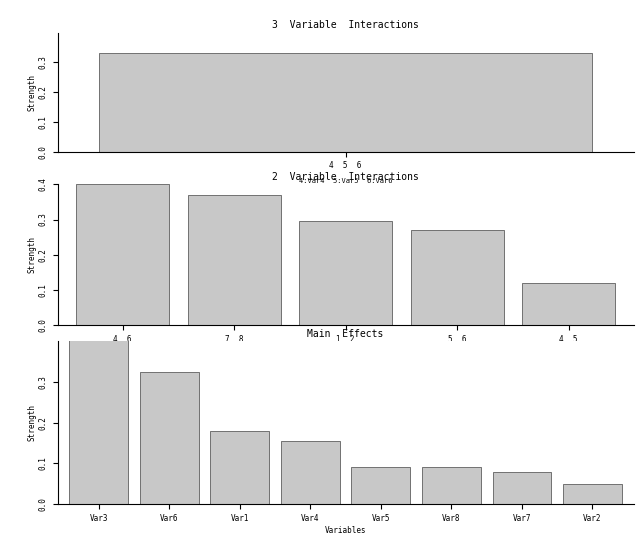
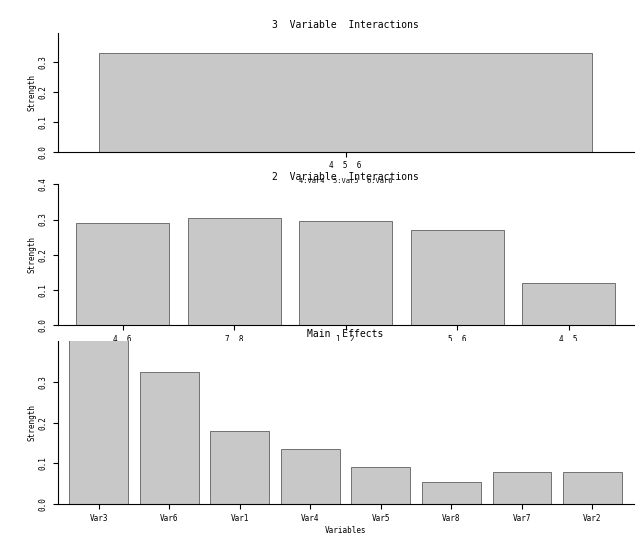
4 6: 0.400 -> 0.290
7 8: 0.370 -> 0.305
Main Effects/Var4: 0.155 -> 0.135
Main Effects/Var8: 0.090 -> 0.055
Main Effects/Var2: 0.050 -> 0.080
